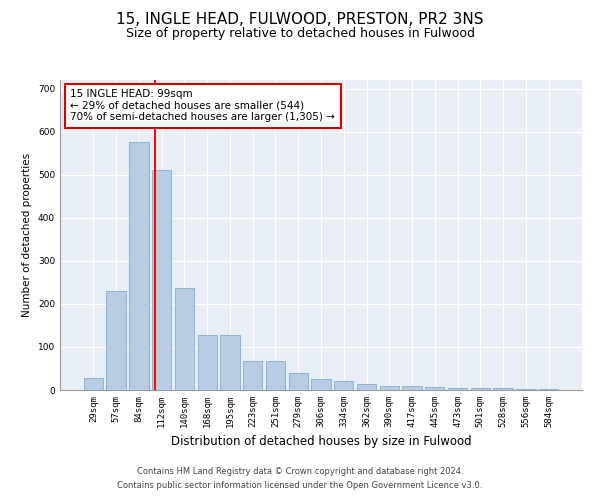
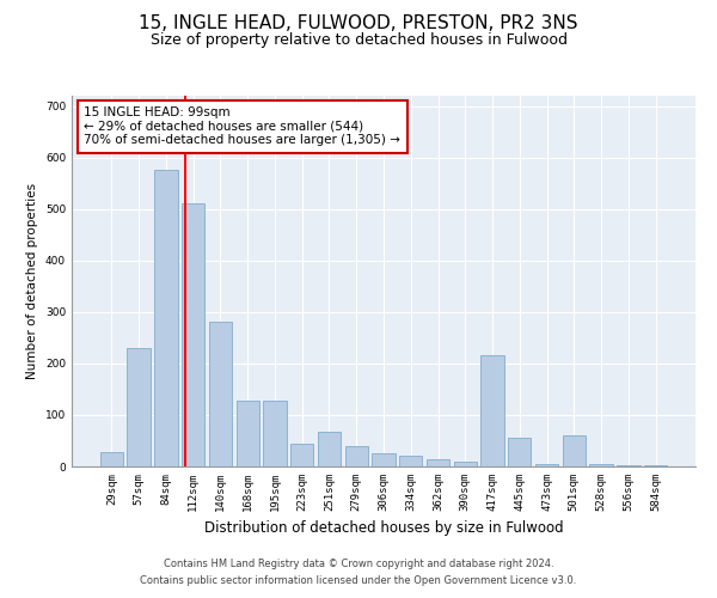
140sqm: 237 -> 280
223sqm: 68 -> 45
417sqm: 10 -> 215
445sqm: 7 -> 55
501sqm: 5 -> 60
